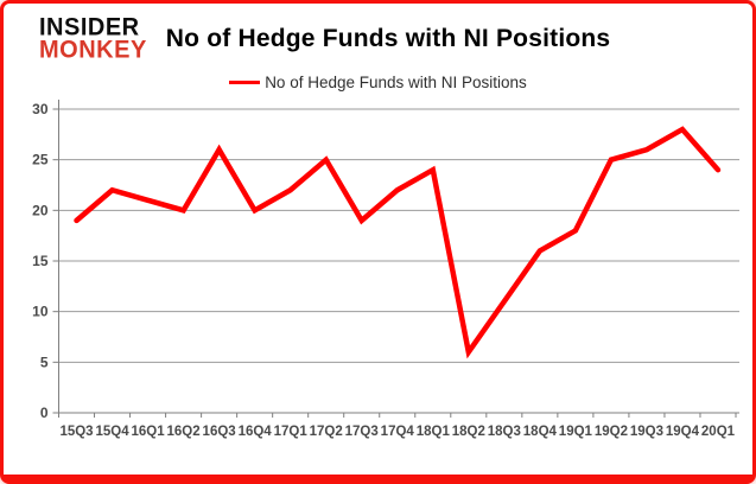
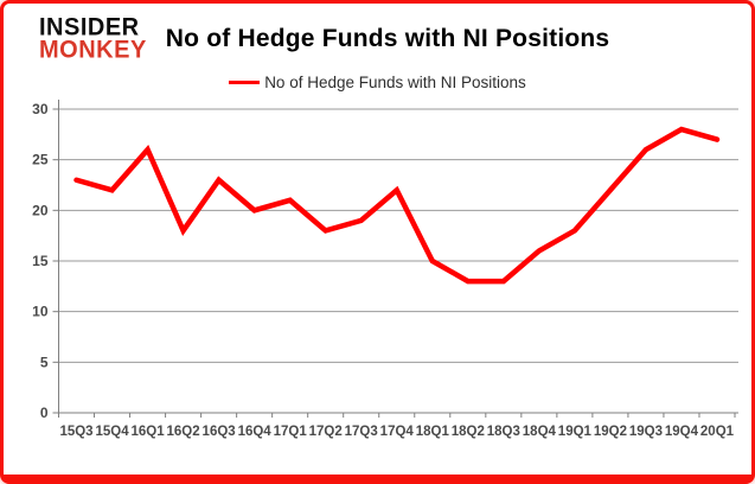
15Q3: 19 -> 23
16Q1: 21 -> 26
16Q2: 20 -> 18
16Q3: 26 -> 23
17Q1: 22 -> 21
17Q2: 25 -> 18
18Q1: 24 -> 15
18Q2: 6 -> 13
18Q3: 11 -> 13
19Q2: 25 -> 22
20Q1: 24 -> 27
